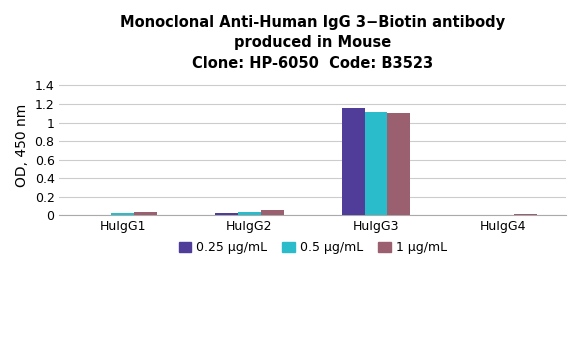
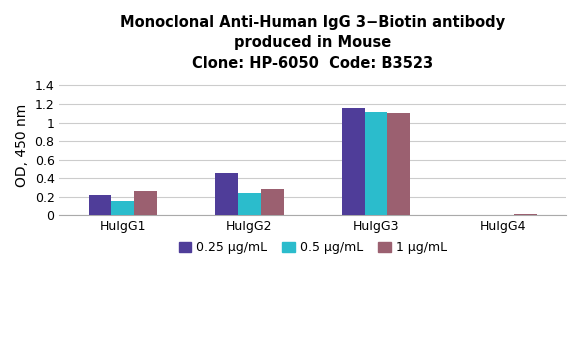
0.25 µg/mL/HuIgG1: 0.01 -> 0.22
0.5 µg/mL/HuIgG1: 0.03 -> 0.16
1 µg/mL/HuIgG1: 0.03 -> 0.26
0.25 µg/mL/HuIgG2: 0.03 -> 0.46
0.5 µg/mL/HuIgG2: 0.04 -> 0.24
1 µg/mL/HuIgG2: 0.06 -> 0.28
